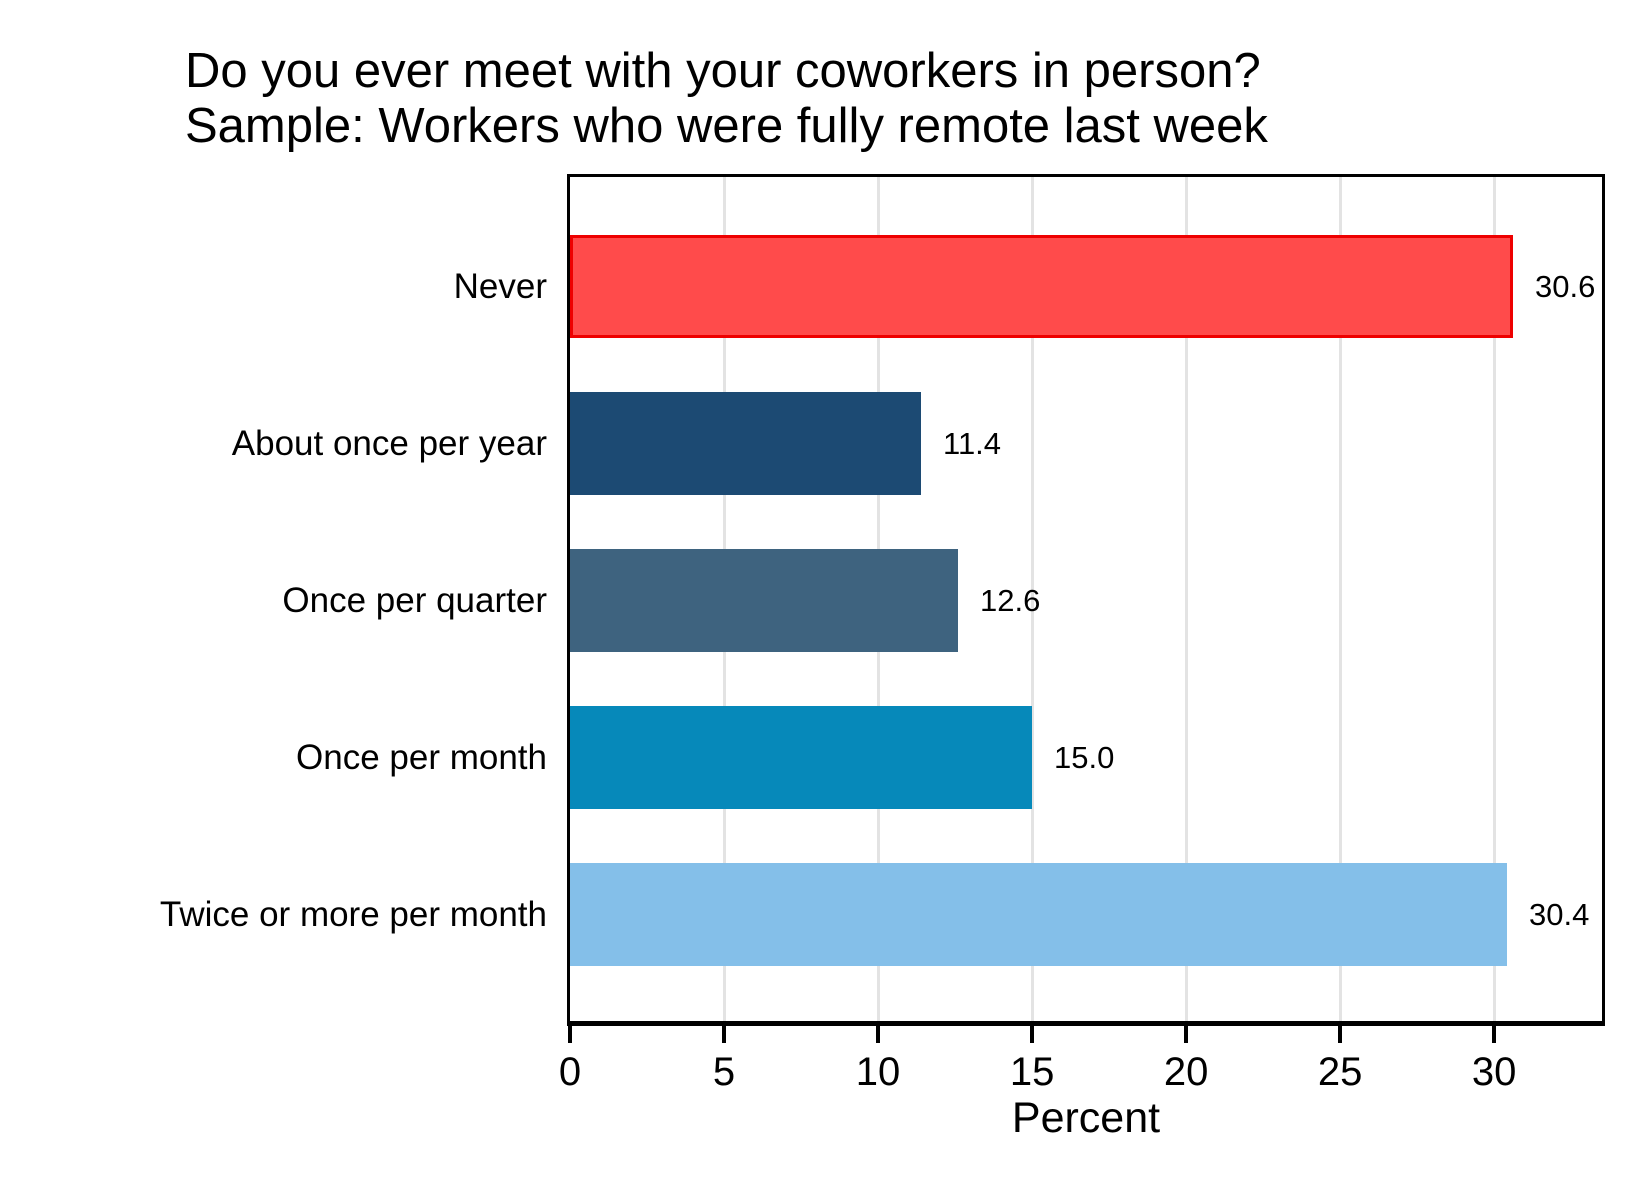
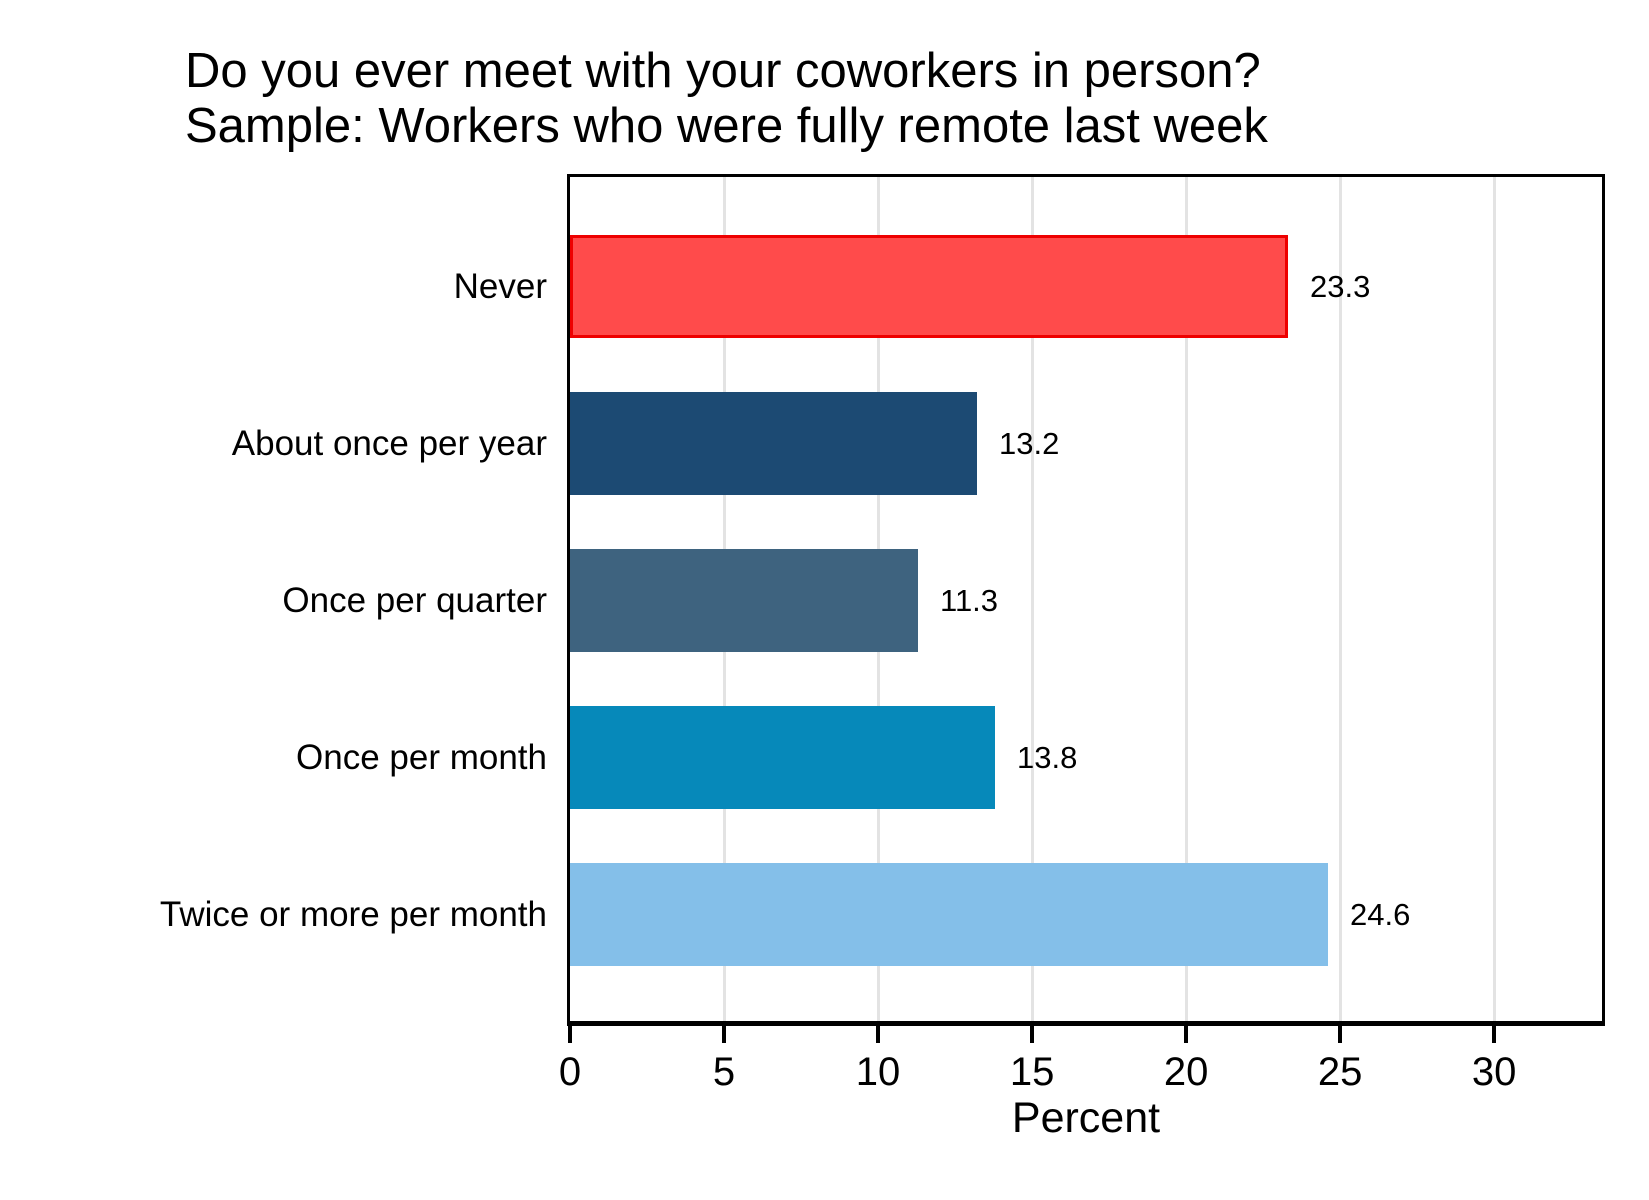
Never: 30.6 -> 23.3
About once per year: 11.4 -> 13.2
Once per quarter: 12.6 -> 11.3
Once per month: 15.0 -> 13.8
Twice or more per month: 30.4 -> 24.6
